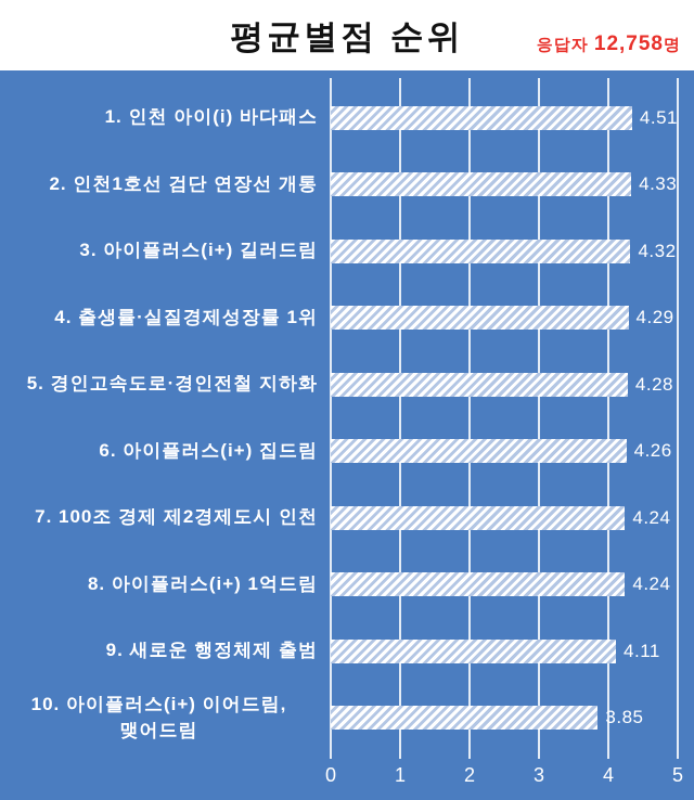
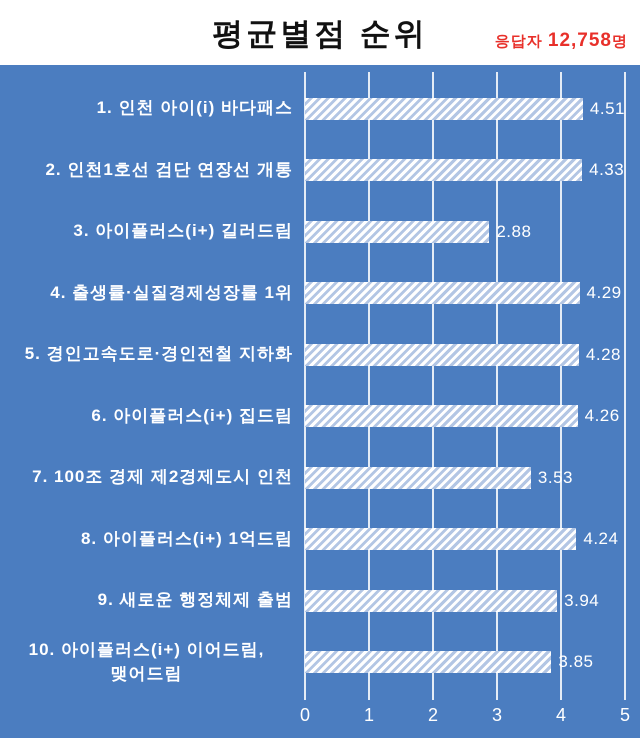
3. 아이플러스(i+) 길러드림: 4.32 -> 2.88
7. 100조 경제 제2경제도시 인천: 4.24 -> 3.53
9. 새로운 행정체제 출범: 4.11 -> 3.94
